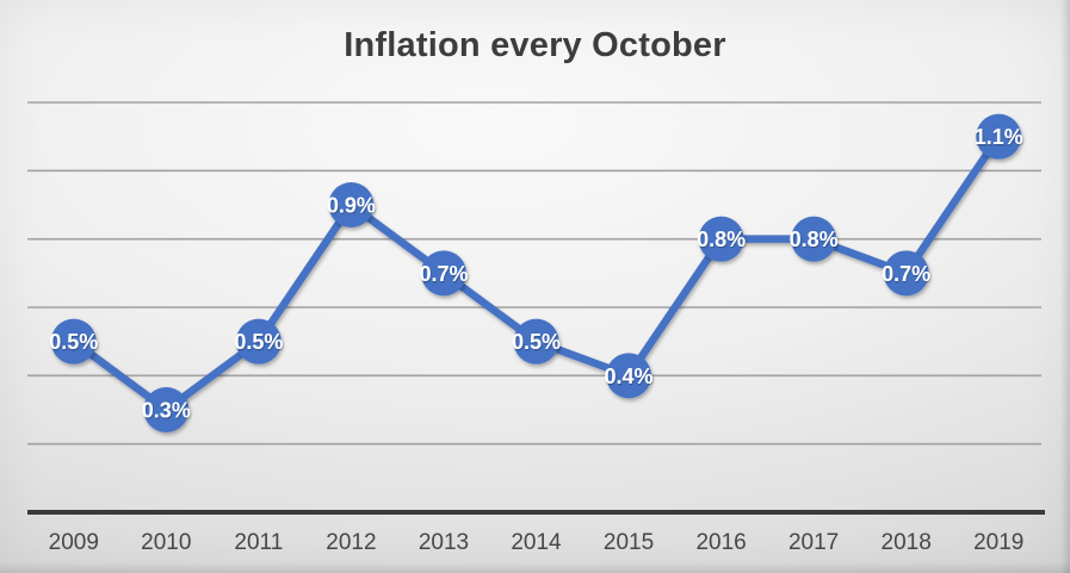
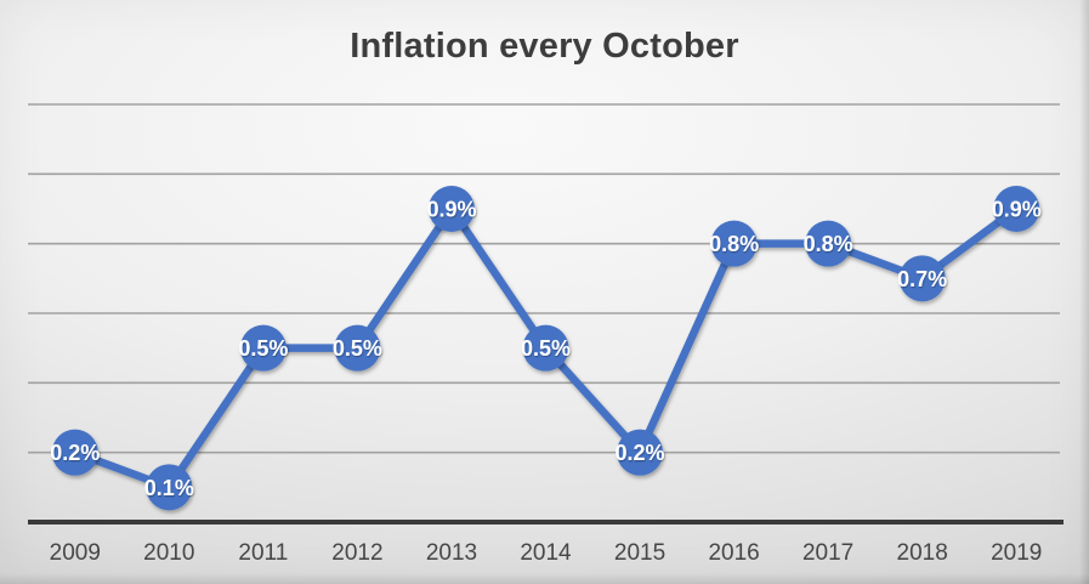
2009: 0.5% -> 0.2%
2010: 0.3% -> 0.1%
2012: 0.9% -> 0.5%
2013: 0.7% -> 0.9%
2015: 0.4% -> 0.2%
2019: 1.1% -> 0.9%
